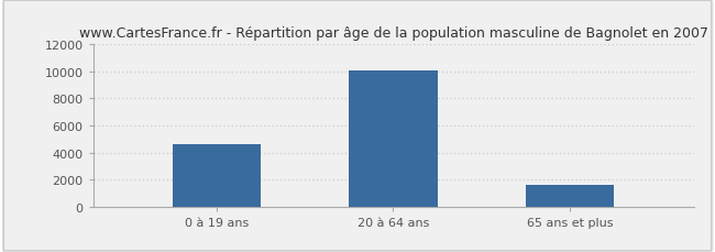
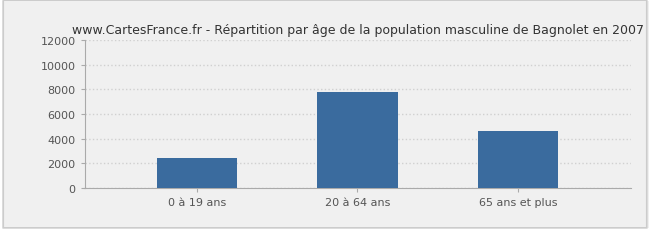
0 à 19 ans: 4600 -> 2400
20 à 64 ans: 10100 -> 7800
65 ans et plus: 1600 -> 4600
